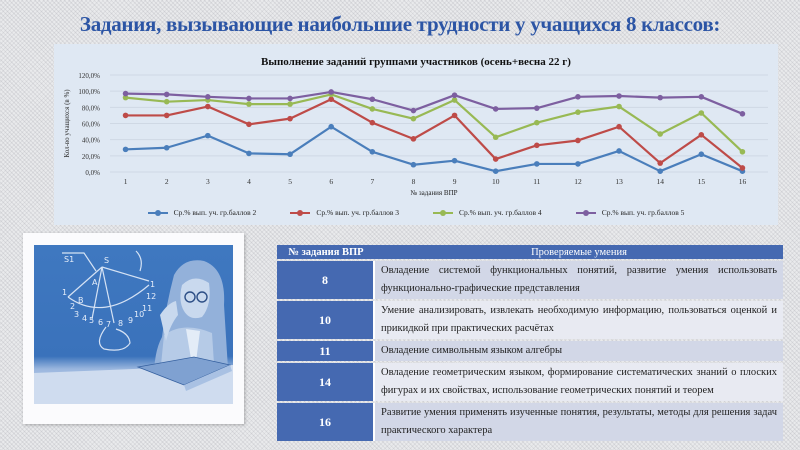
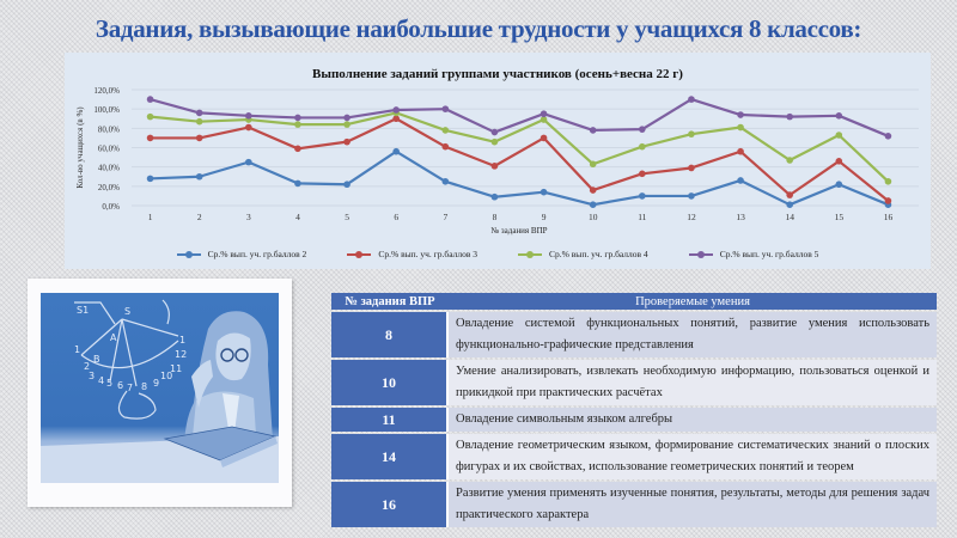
Ср.% вып. уч. гр.баллов 5/1: 100% -> 110%
Ср.% вып. уч. гр.баллов 5/7: 90% -> 100%
Ср.% вып. уч. гр.баллов 5/12: 90% -> 110%
